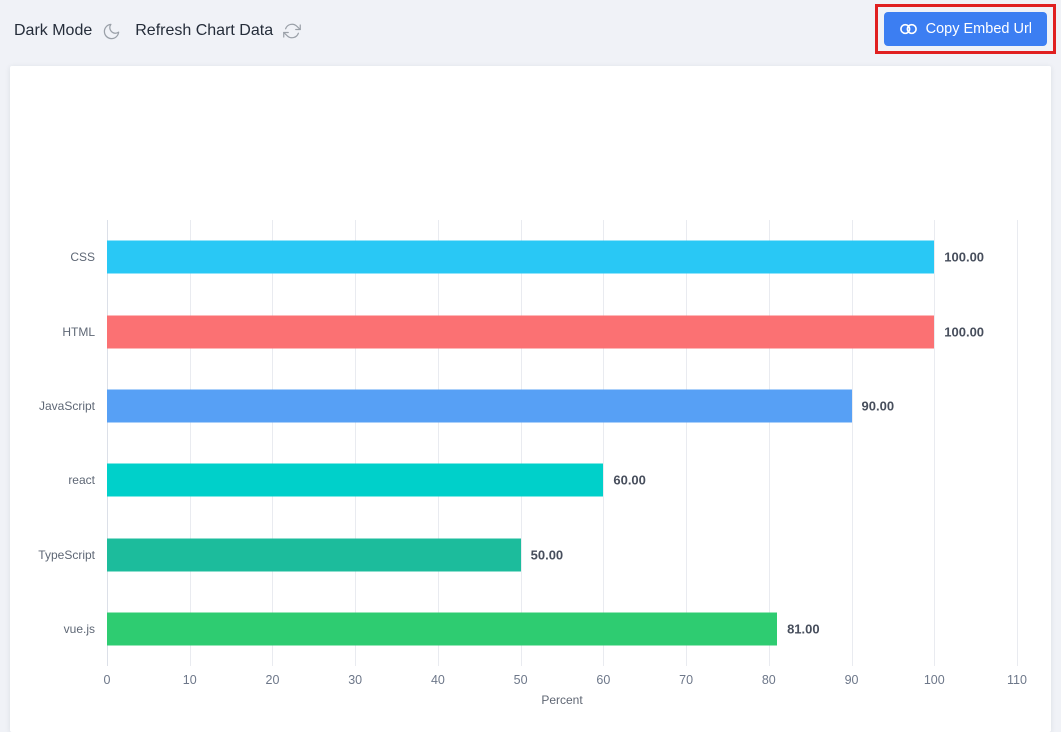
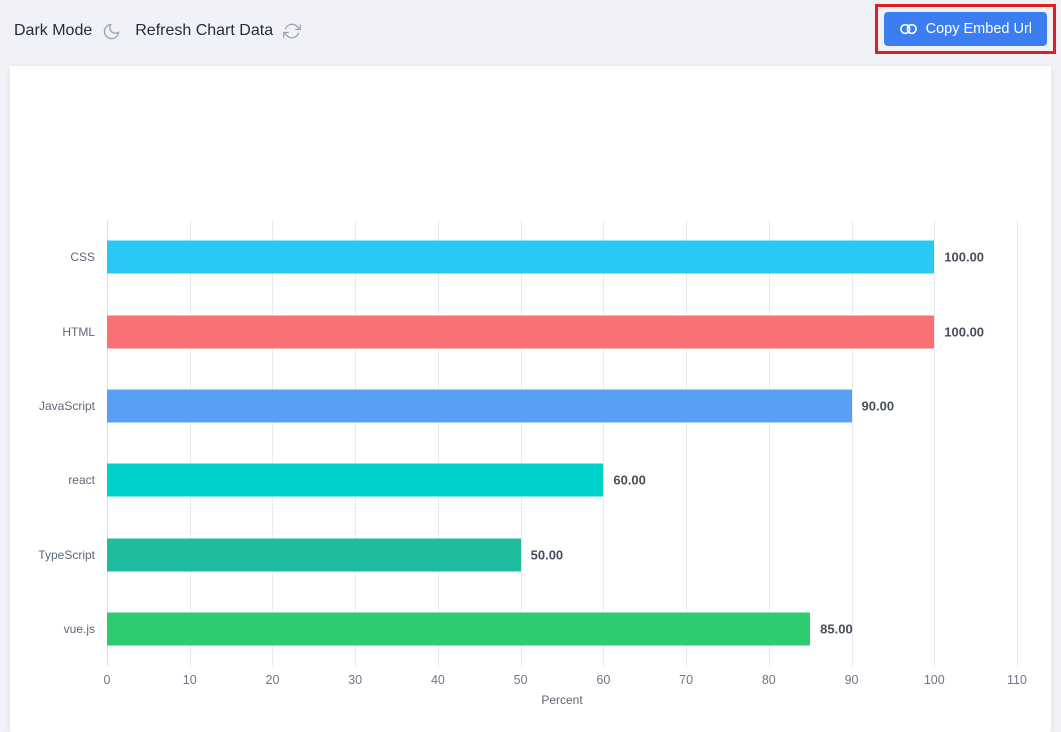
vue.js: 81.00 -> 85.00
